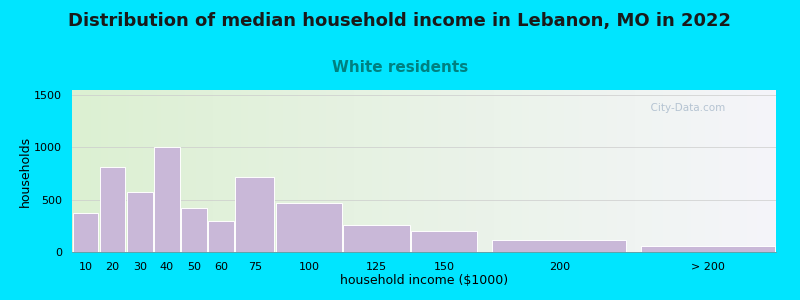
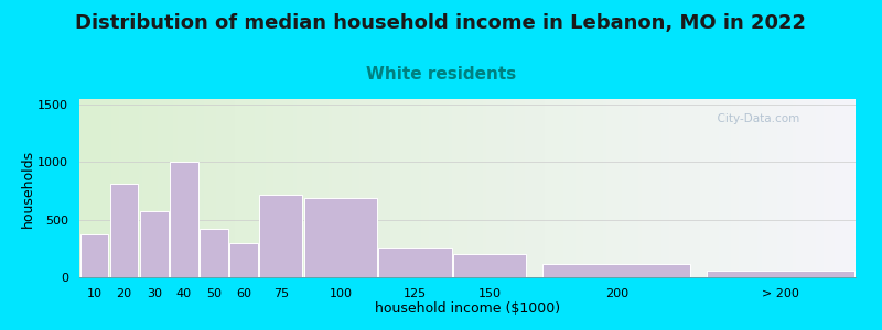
100: 470 -> 690
